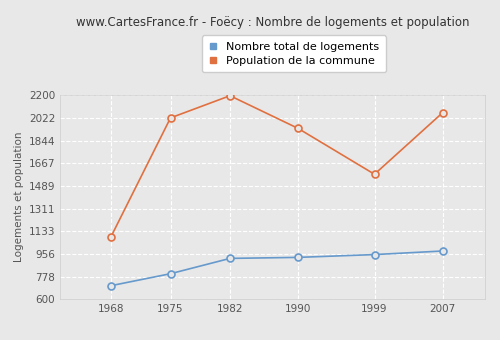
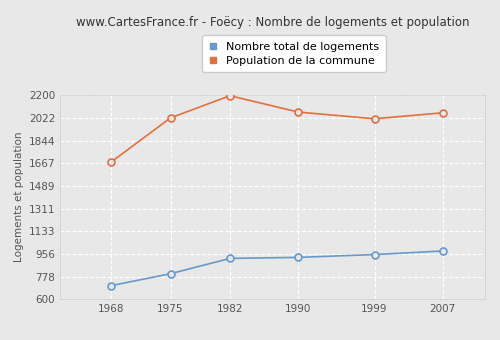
Population de la commune/1968: 1090 -> 1680
Population de la commune/1990: 1940 -> 2070
Population de la commune/1999: 1580 -> 2020
